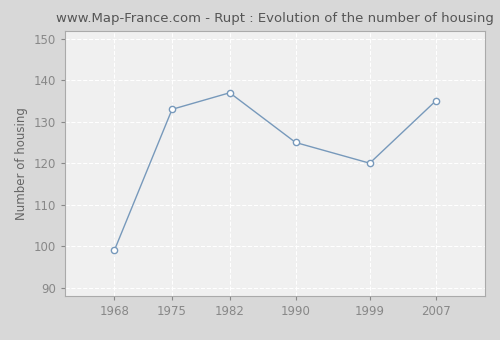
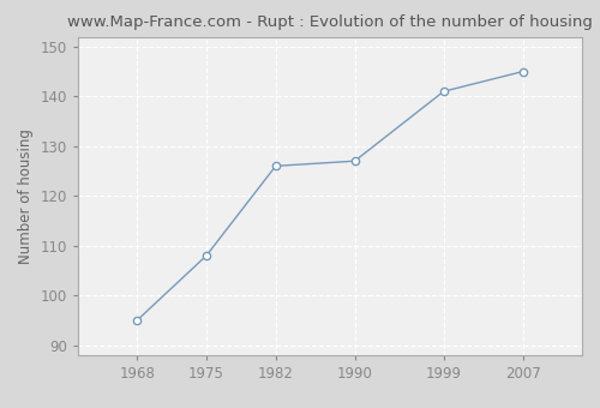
1968: 99 -> 95
1975: 133 -> 108
1982: 137 -> 126
1990: 125 -> 127
1999: 120 -> 141
2007: 135 -> 145
